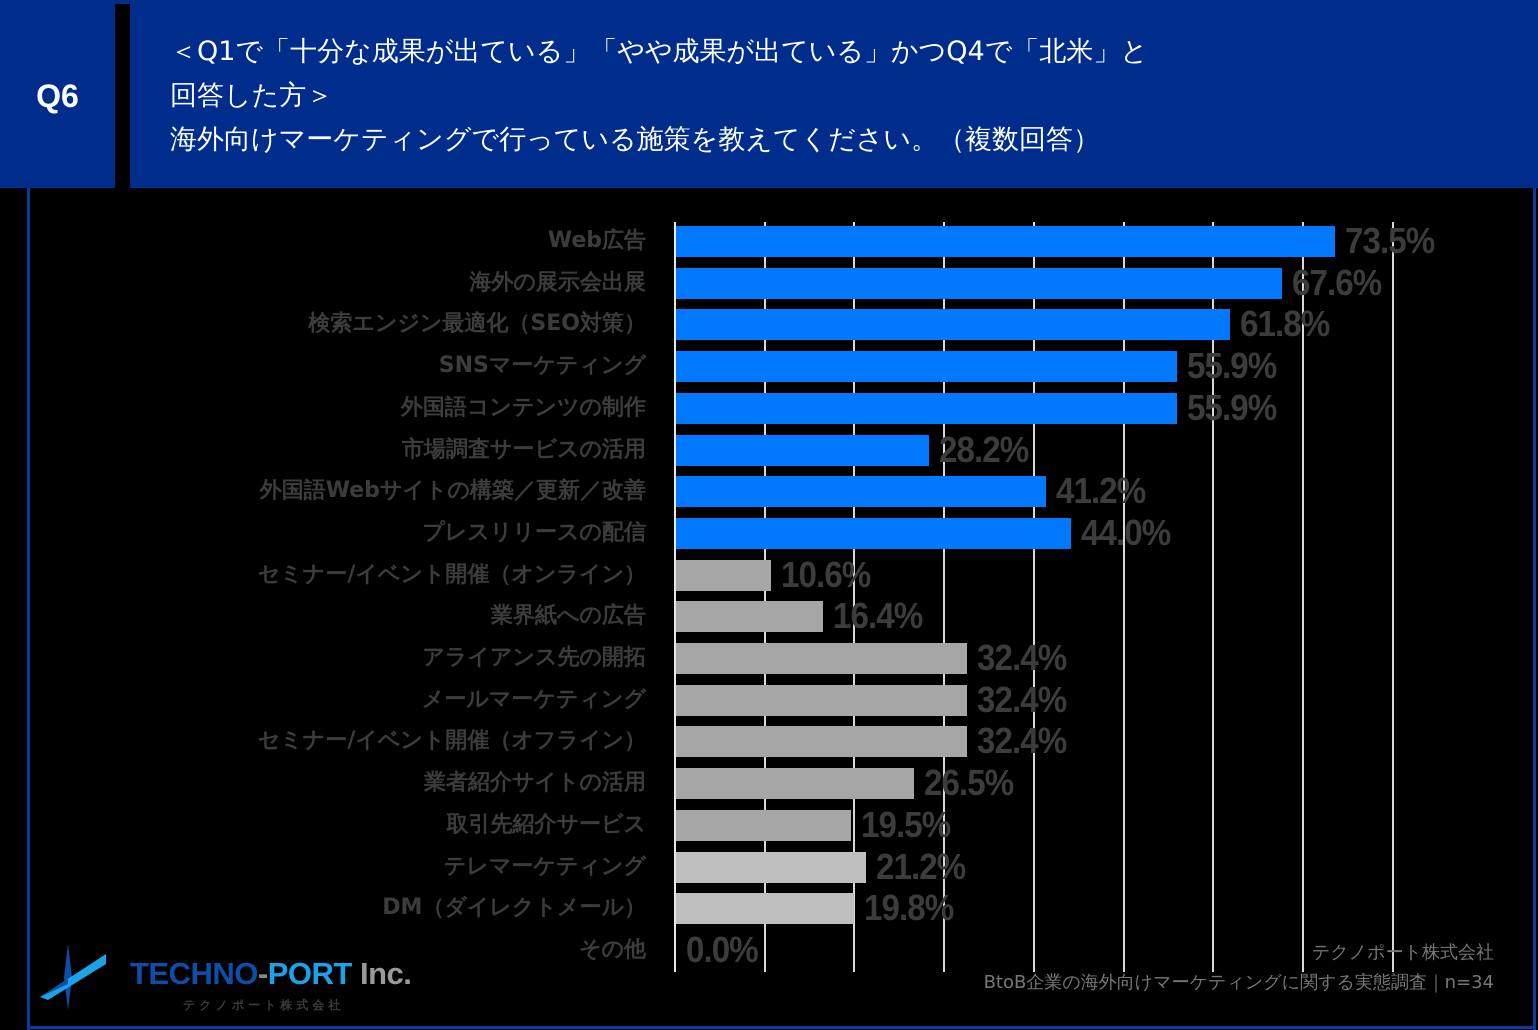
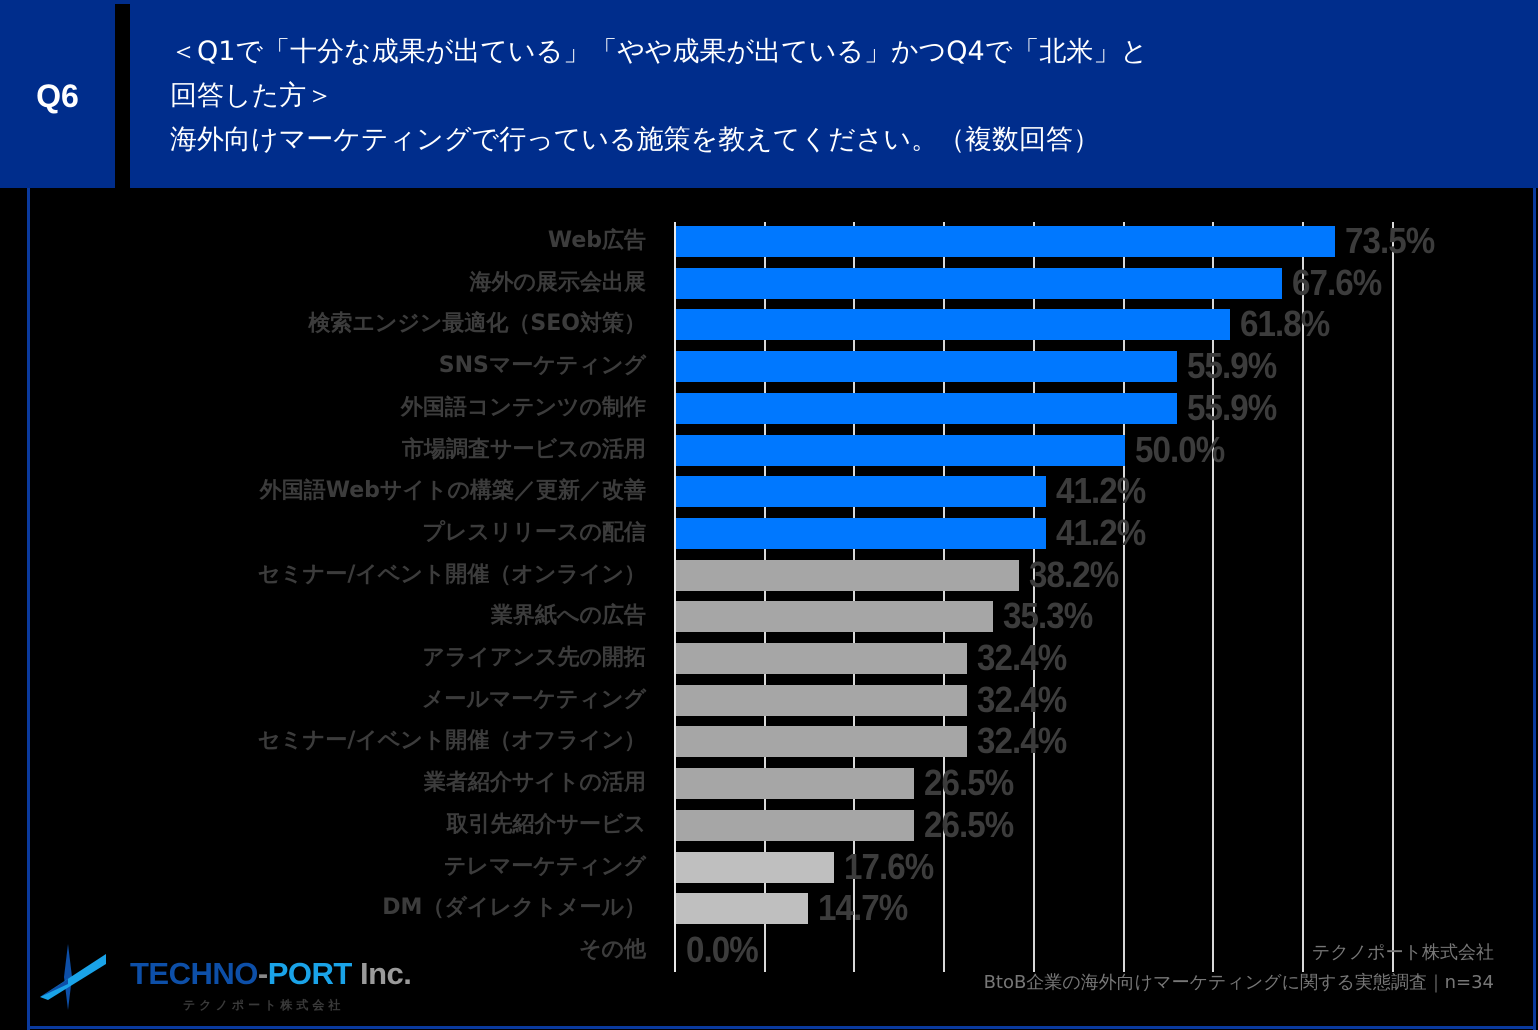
市場調査サービスの活用: 28.2% -> 50.0%
プレスリリースの配信: 44.0% -> 41.2%
セミナー/イベント開催（オンライン）: 10.6% -> 38.2%
業界紙への広告: 16.4% -> 35.3%
取引先紹介サービス: 19.5% -> 26.5%
テレマーケティング: 21.2% -> 17.6%
DM（ダイレクトメール）: 19.8% -> 14.7%
